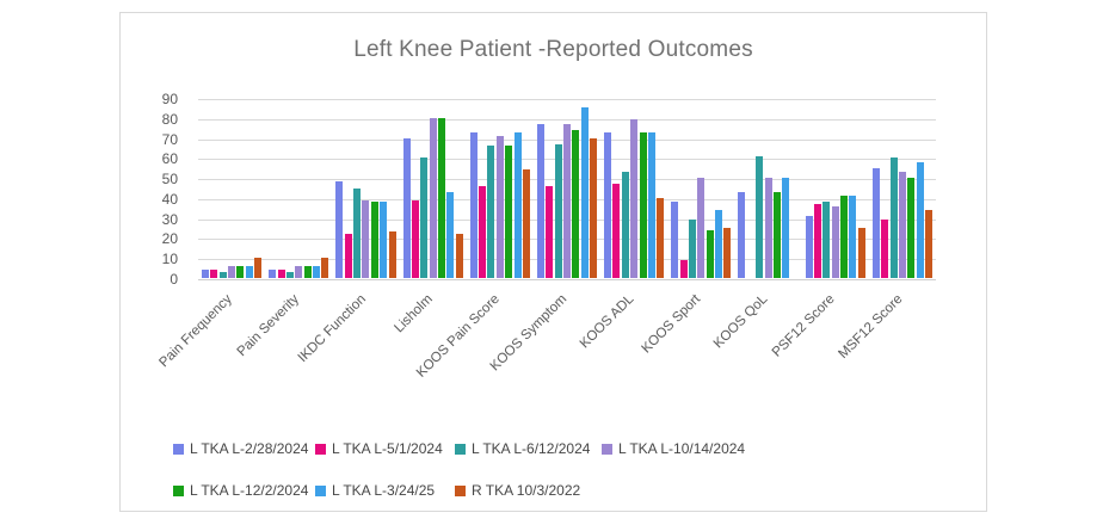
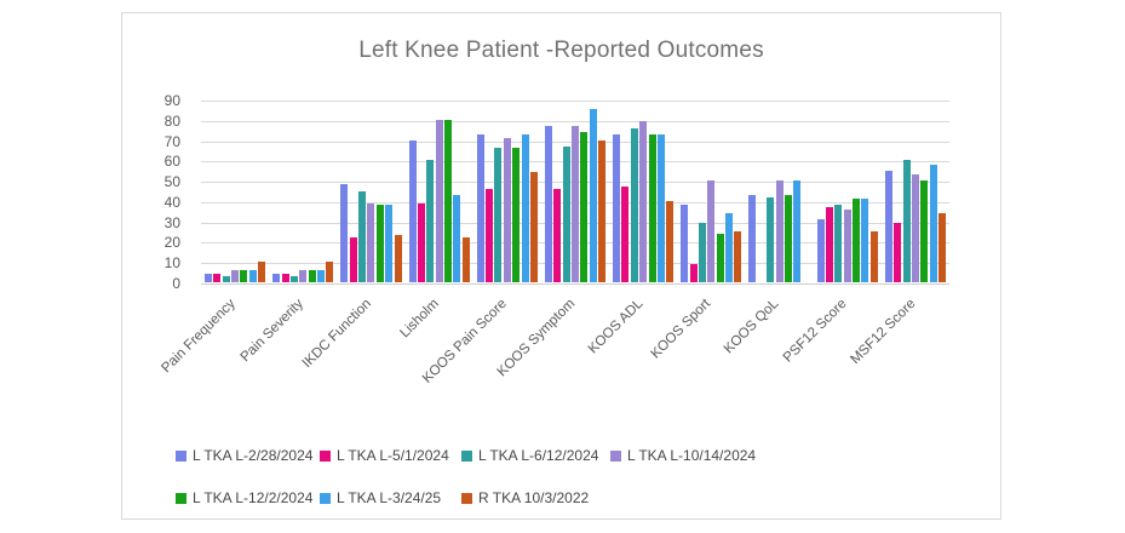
L TKA L-6/12/2024/KOOS ADL: 53 -> 76
L TKA L-6/12/2024/KOOS QoL: 61 -> 42
